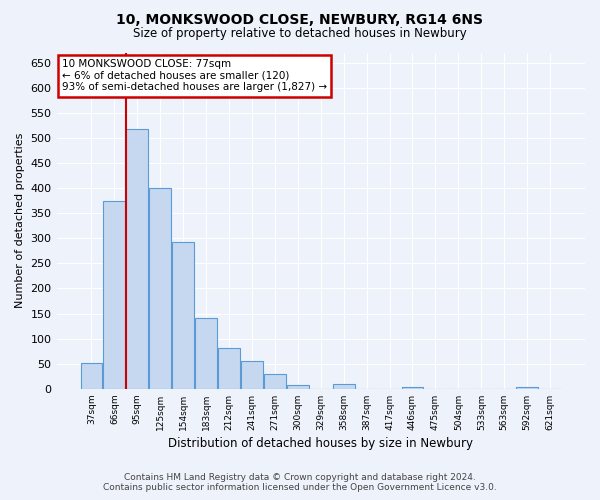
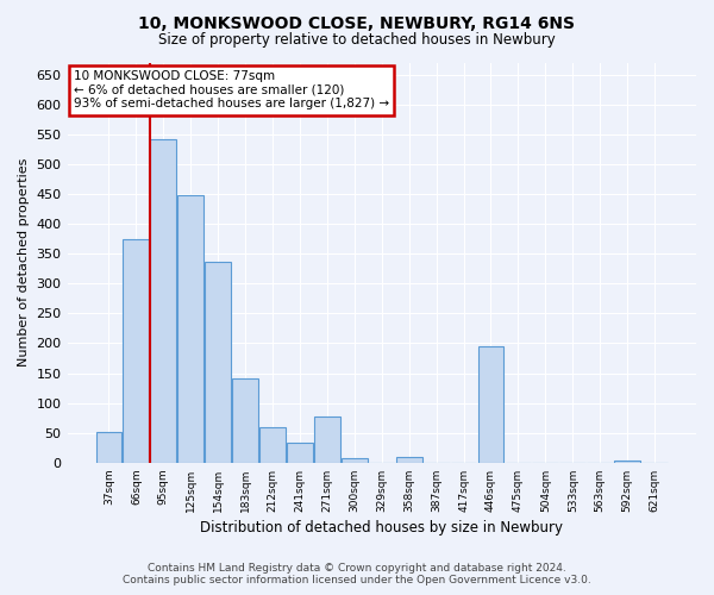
95sqm: 517 -> 542
125sqm: 401 -> 448
154sqm: 293 -> 336
212sqm: 81 -> 60
241sqm: 56 -> 34
271sqm: 29 -> 78
446sqm: 3 -> 194
